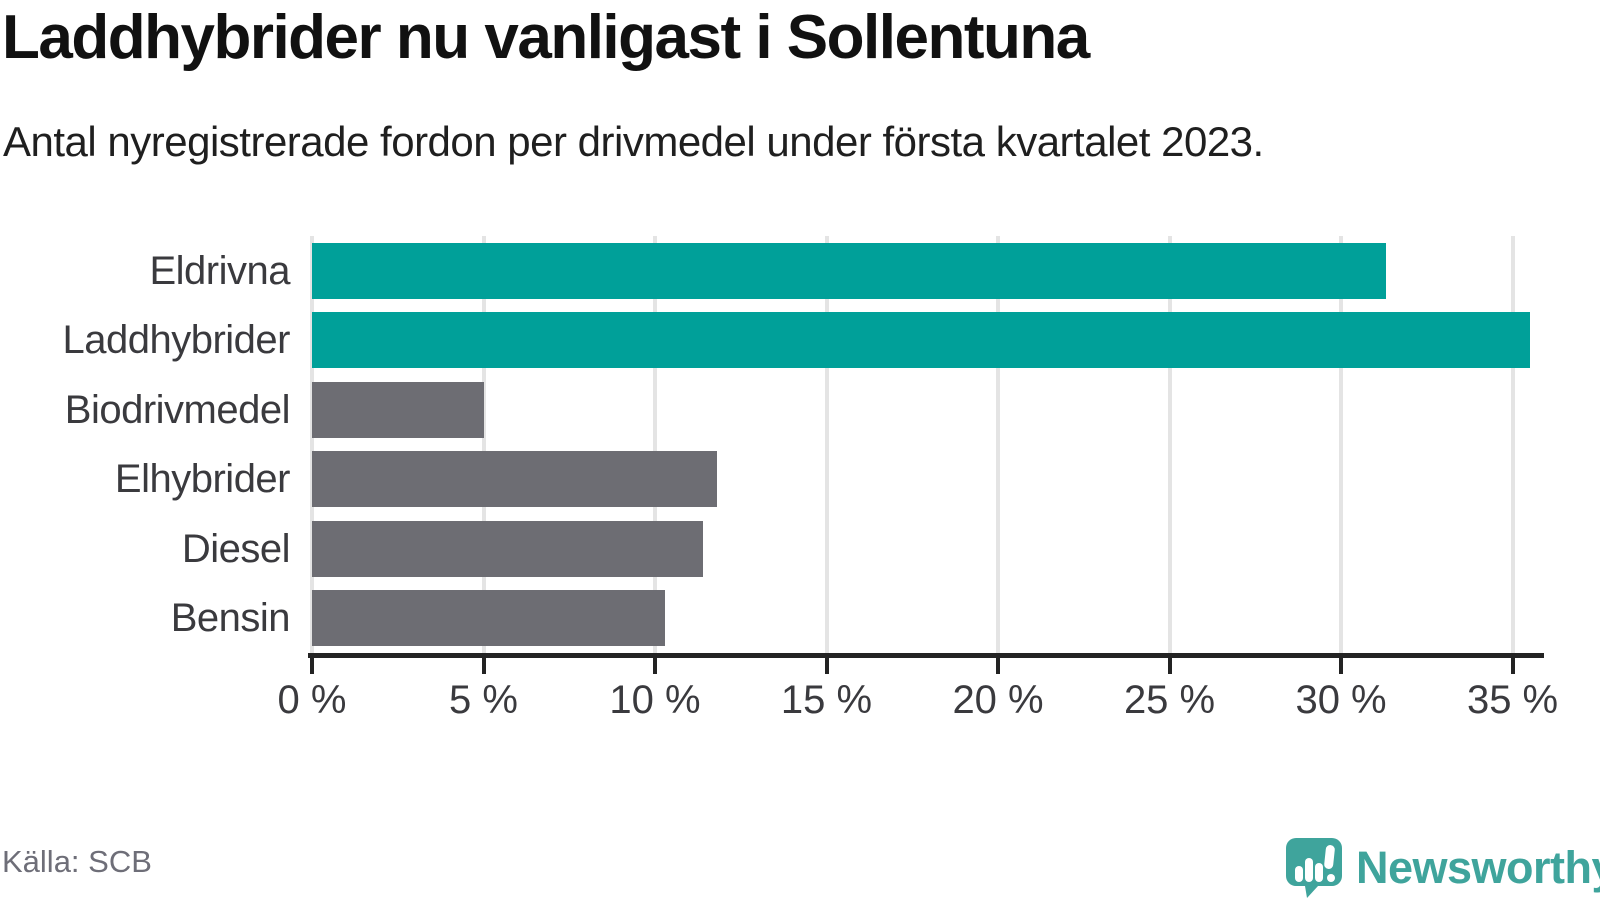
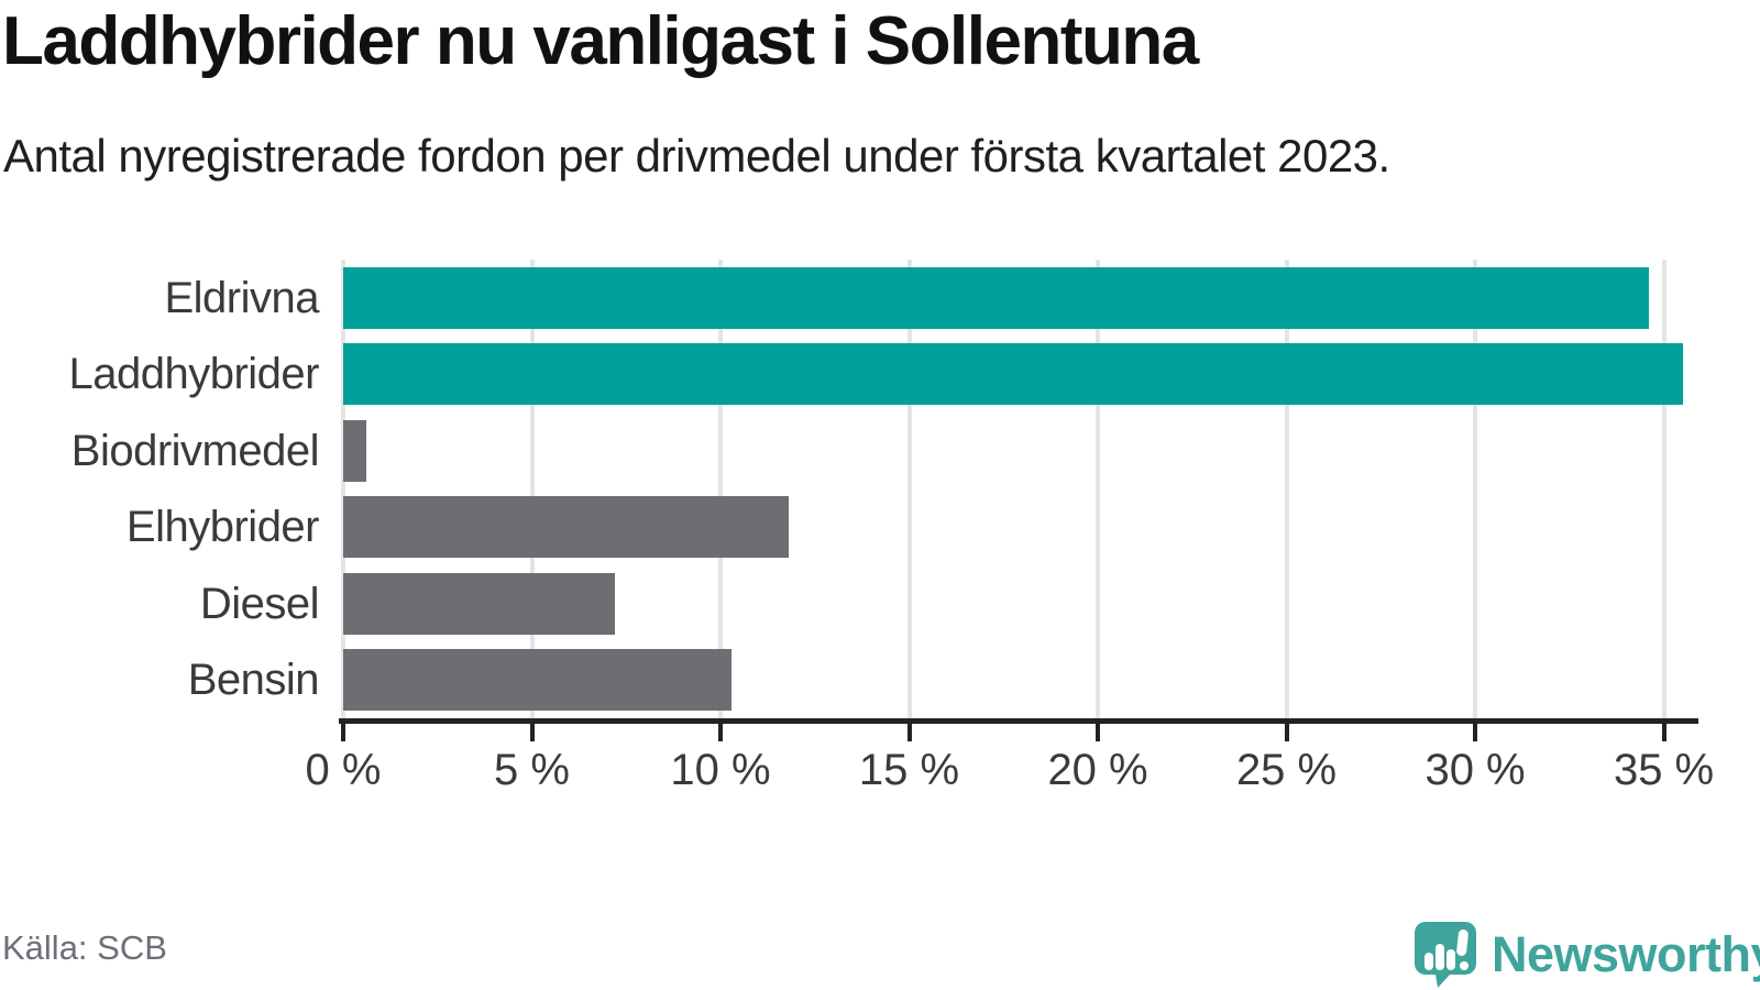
Eldrivna: 31.3% -> 34.6%
Biodrivmedel: 5.0% -> 0.6%
Diesel: 11.4% -> 7.2%
